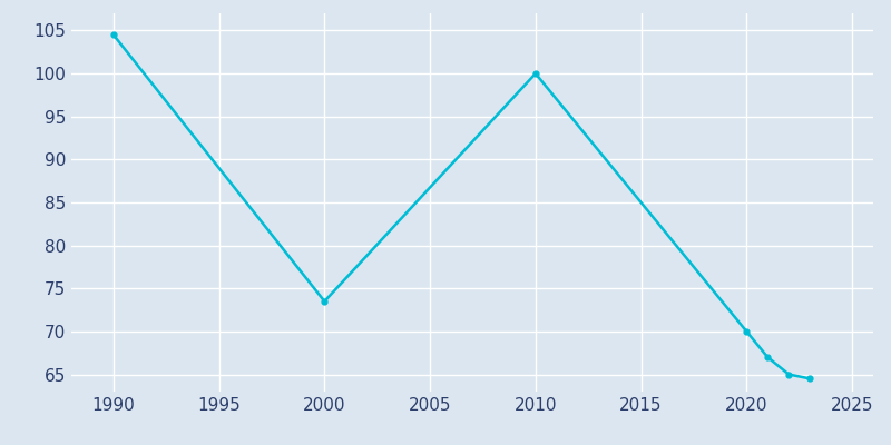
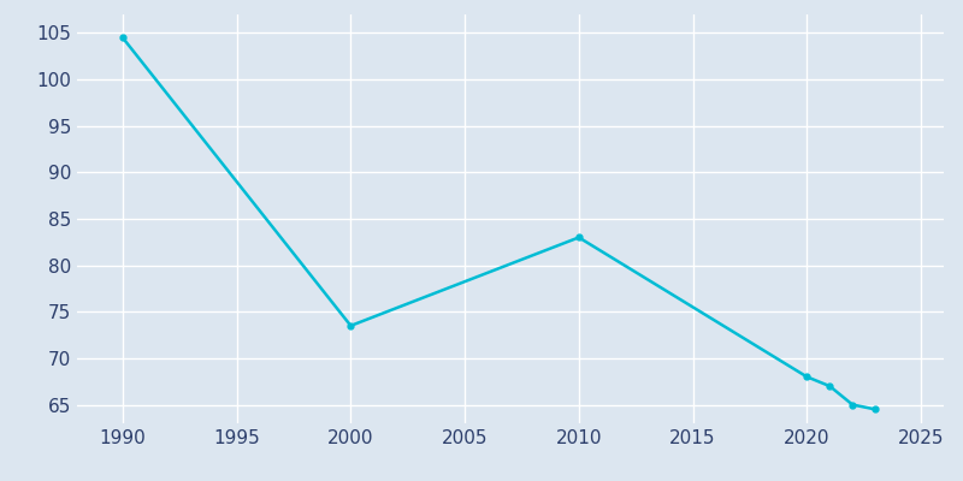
2010: 100.0 -> 83.0
2020: 70.0 -> 68.0
